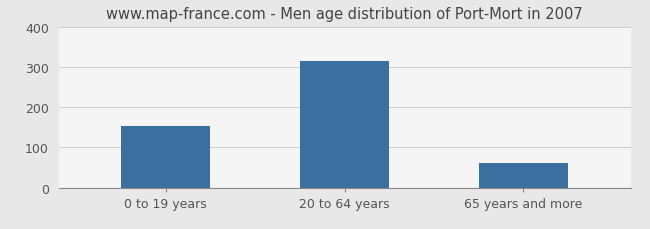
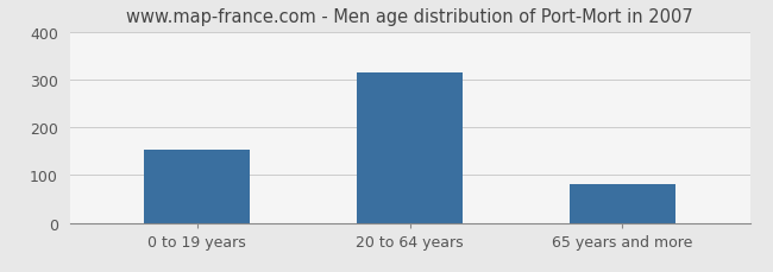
65 years and more: 60 -> 80
